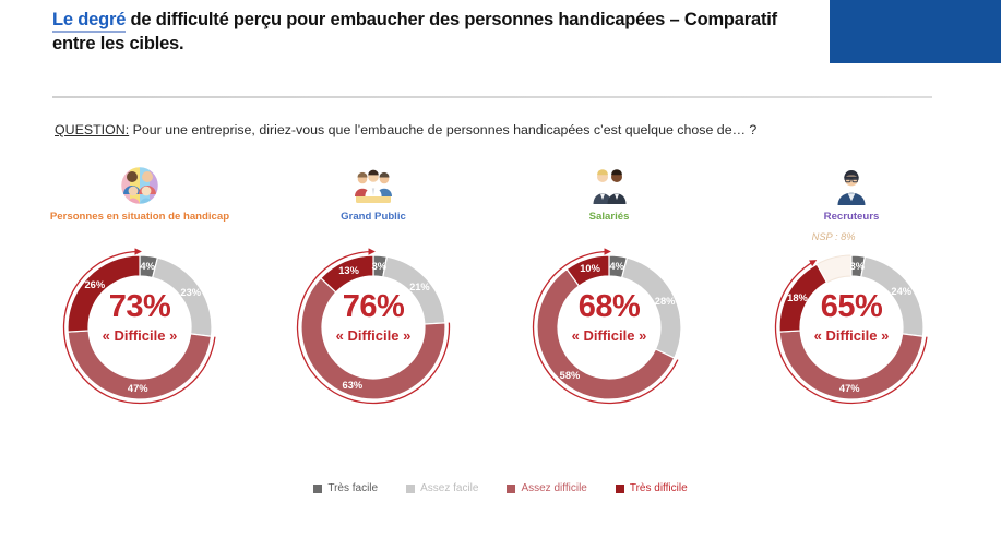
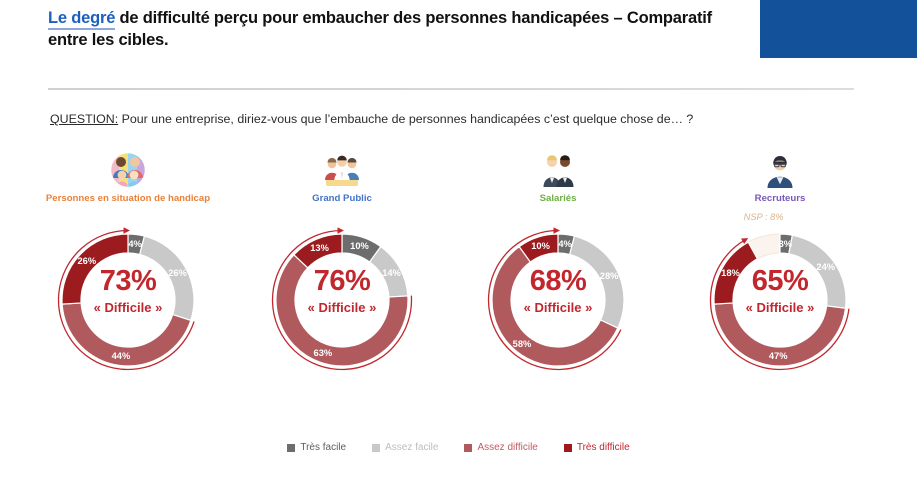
Grand Public/Très facile: 3% -> 10%
Personnes en situation de handicap/Assez facile: 23% -> 26%
Grand Public/Assez facile: 21% -> 14%
Personnes en situation de handicap/Assez difficile: 47% -> 44%
